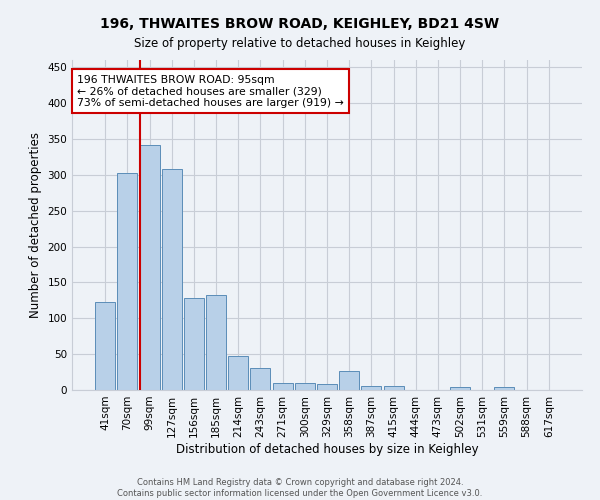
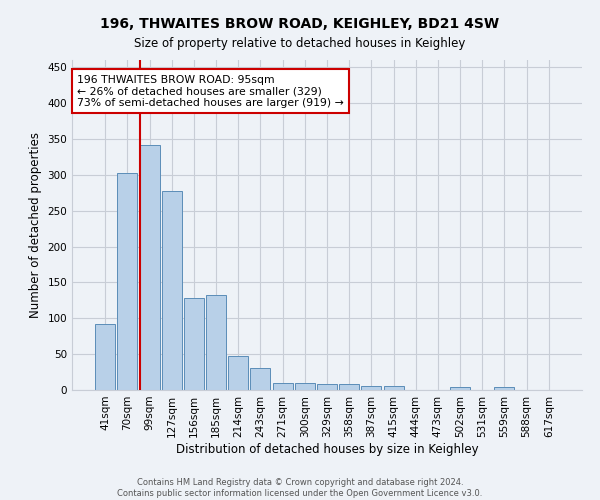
41sqm: 122 -> 92
127sqm: 308 -> 277
358sqm: 26 -> 8
